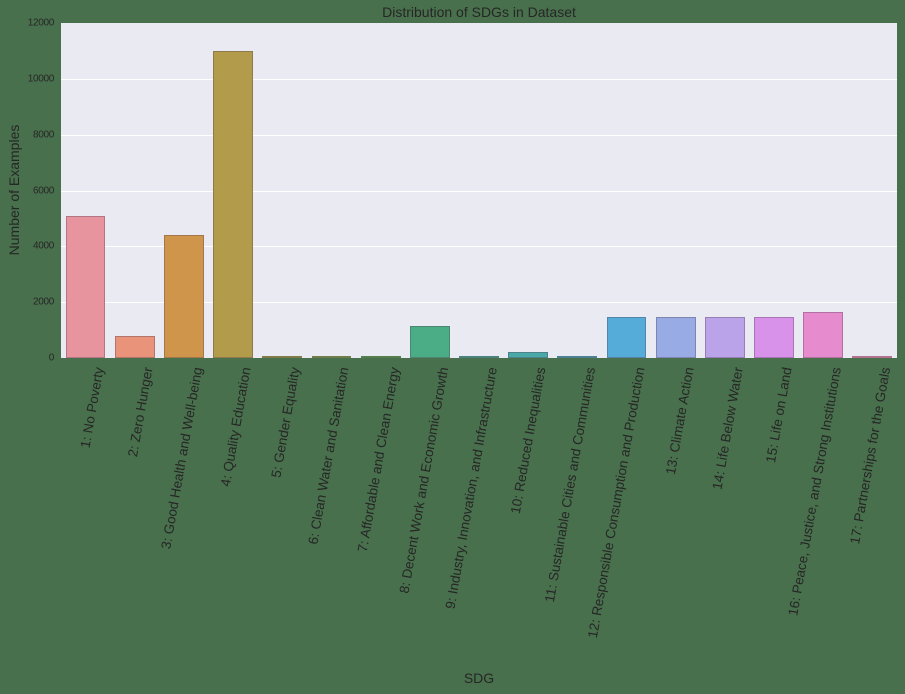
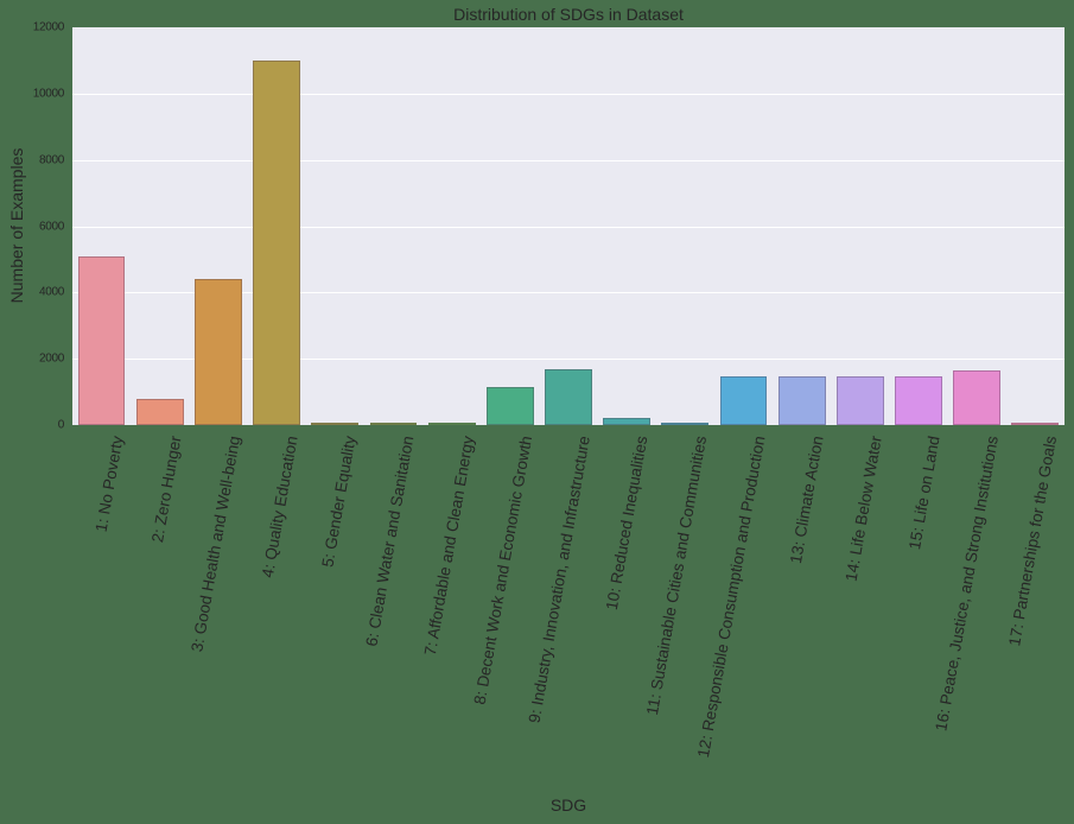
9: Industry, Innovation, and Infrastructure: 100 -> 1700
